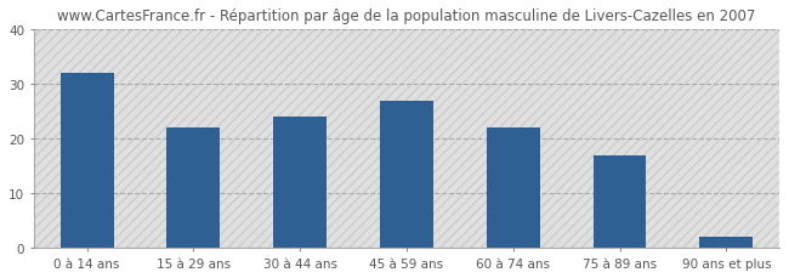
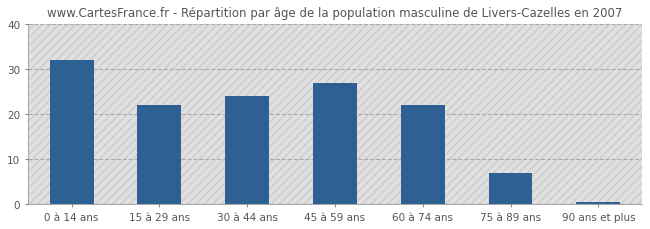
75 à 89 ans: 17.0 -> 7.0
90 ans et plus: 2.0 -> 0.5
